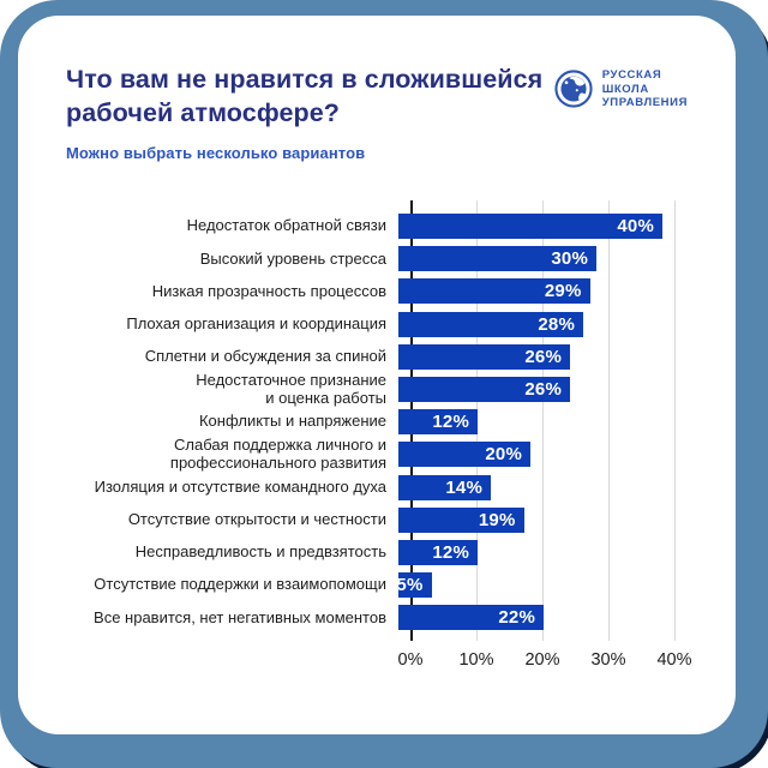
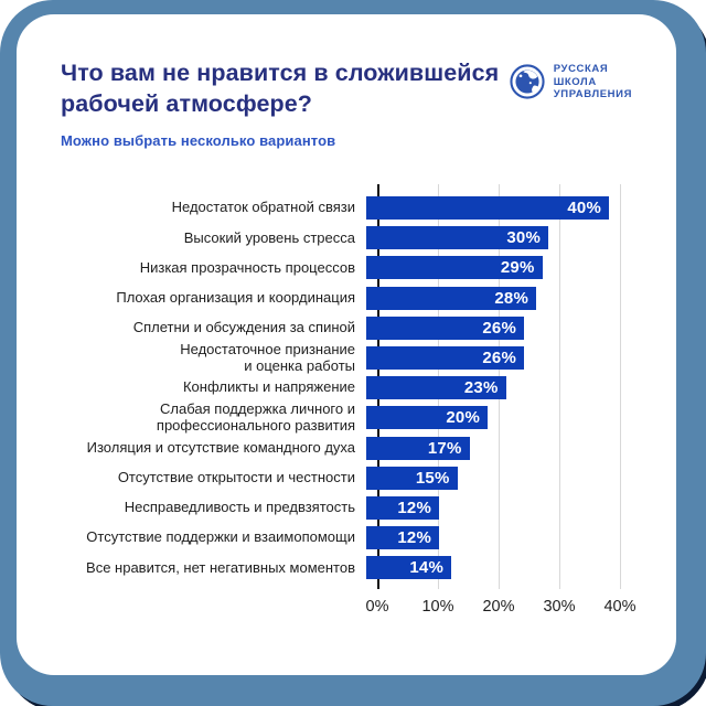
Конфликты и напряжение: 12% -> 23%
Изоляция и отсутствие командного духа: 14% -> 17%
Отсутствие открытости и честности: 19% -> 15%
Отсутствие поддержки и взаимопомощи: 5% -> 12%
Все нравится, нет негативных моментов: 22% -> 14%
